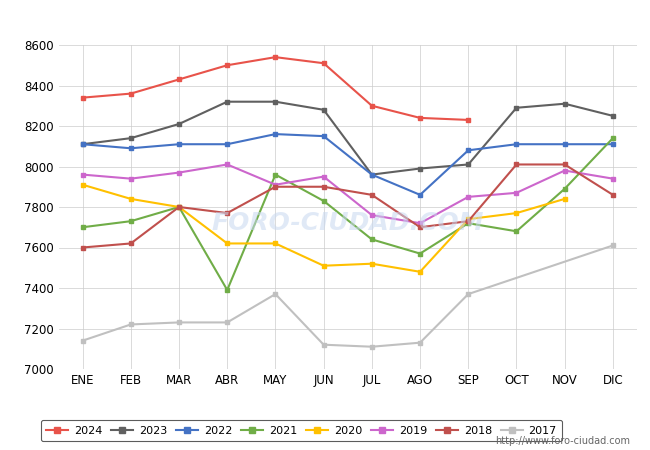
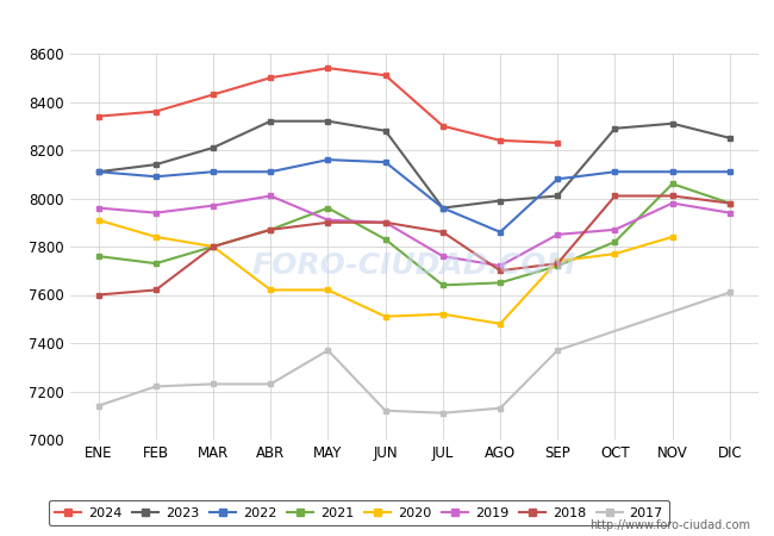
2021/ENE: 7700 -> 7760
2021/ABR: 7390 -> 7870
2018/ABR: 7770 -> 7870
2019/JUN: 7950 -> 7900
2021/AGO: 7570 -> 7650
2021/OCT: 7680 -> 7820
2021/NOV: 7890 -> 8060
2021/DIC: 8140 -> 7980
2018/DIC: 7860 -> 7980
